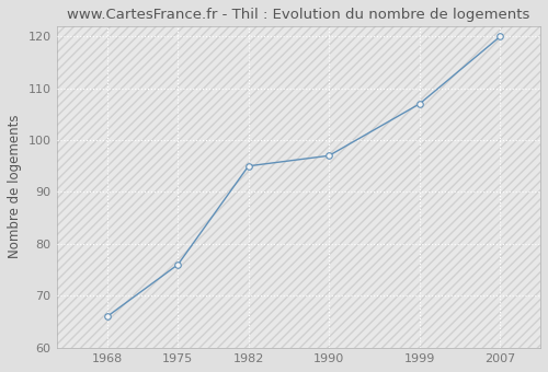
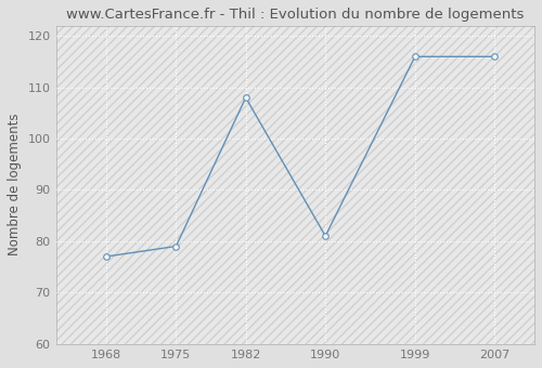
1968: 66 -> 77
1975: 76 -> 79
1982: 95 -> 108
1990: 97 -> 81
1999: 107 -> 116
2007: 120 -> 116
